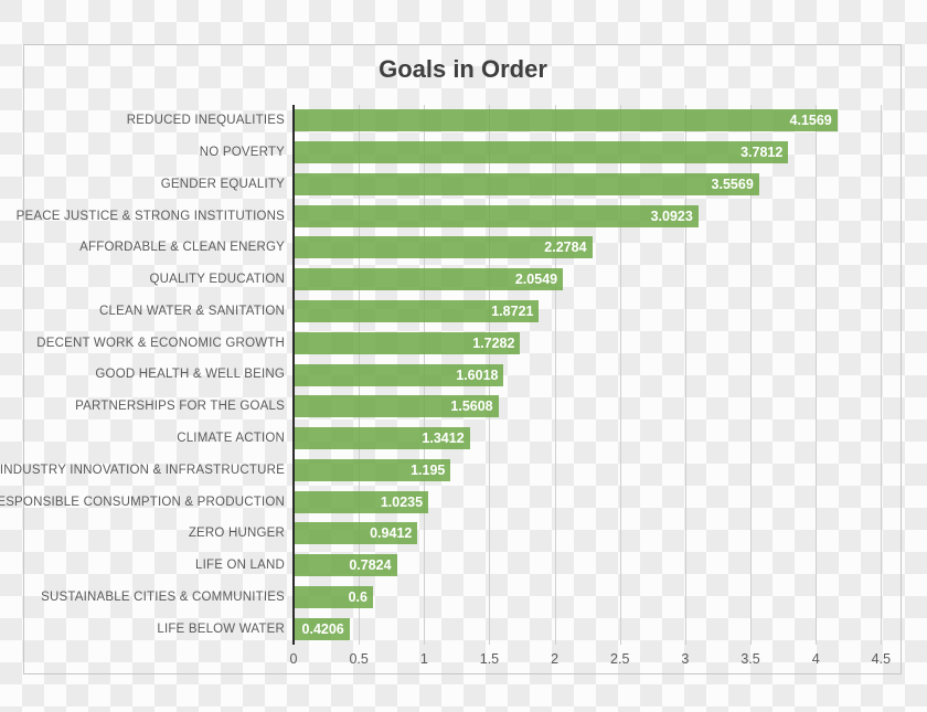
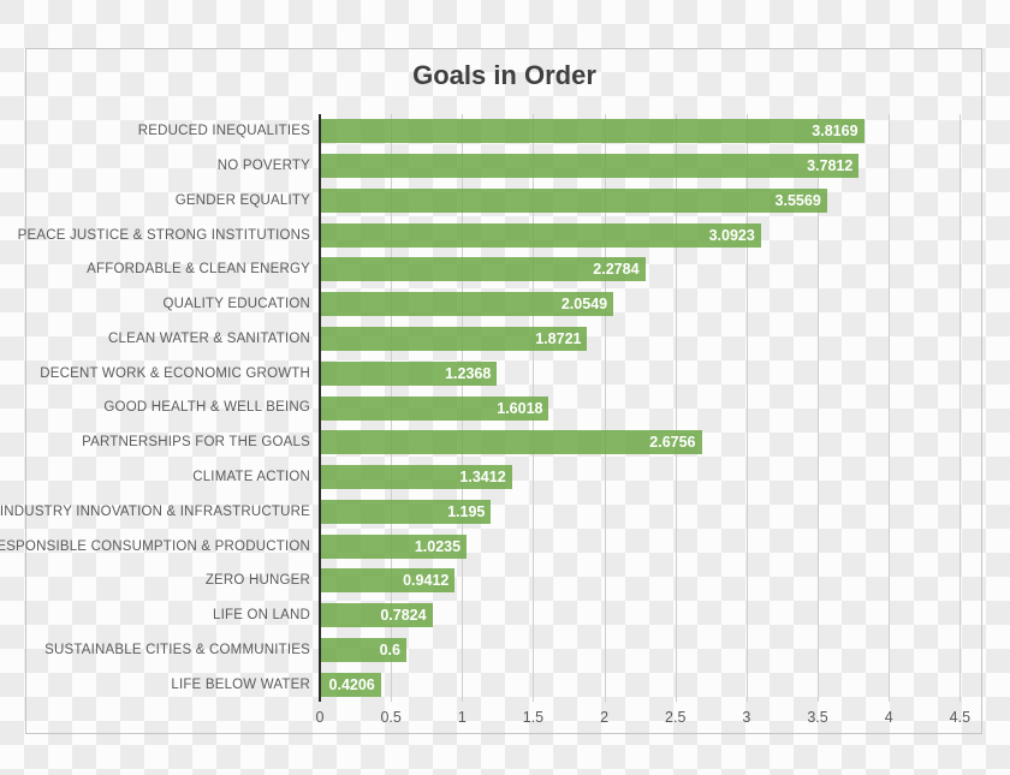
REDUCED INEQUALITIES: 4.1569 -> 3.8169
DECENT WORK & ECONOMIC GROWTH: 1.7282 -> 1.2368
PARTNERSHIPS FOR THE GOALS: 1.5608 -> 2.6756
